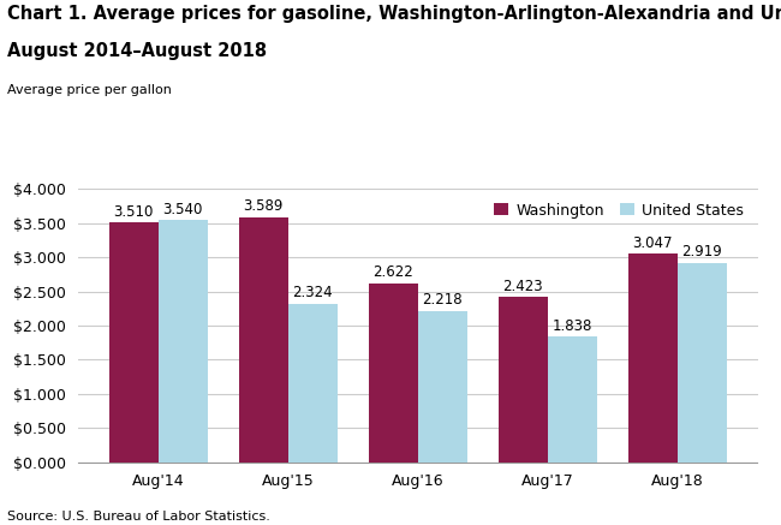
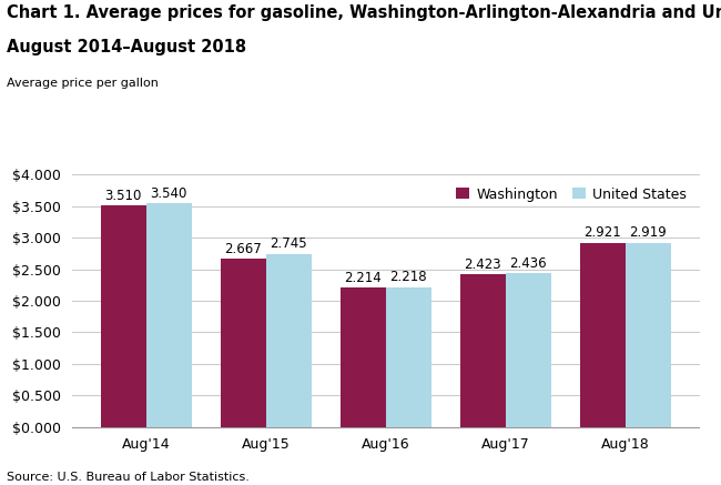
Washington/Aug'15: 3.589 -> 2.667
United States/Aug'15: 2.324 -> 2.745
Washington/Aug'16: 2.622 -> 2.214
United States/Aug'17: 1.838 -> 2.436
Washington/Aug'18: 3.047 -> 2.921
